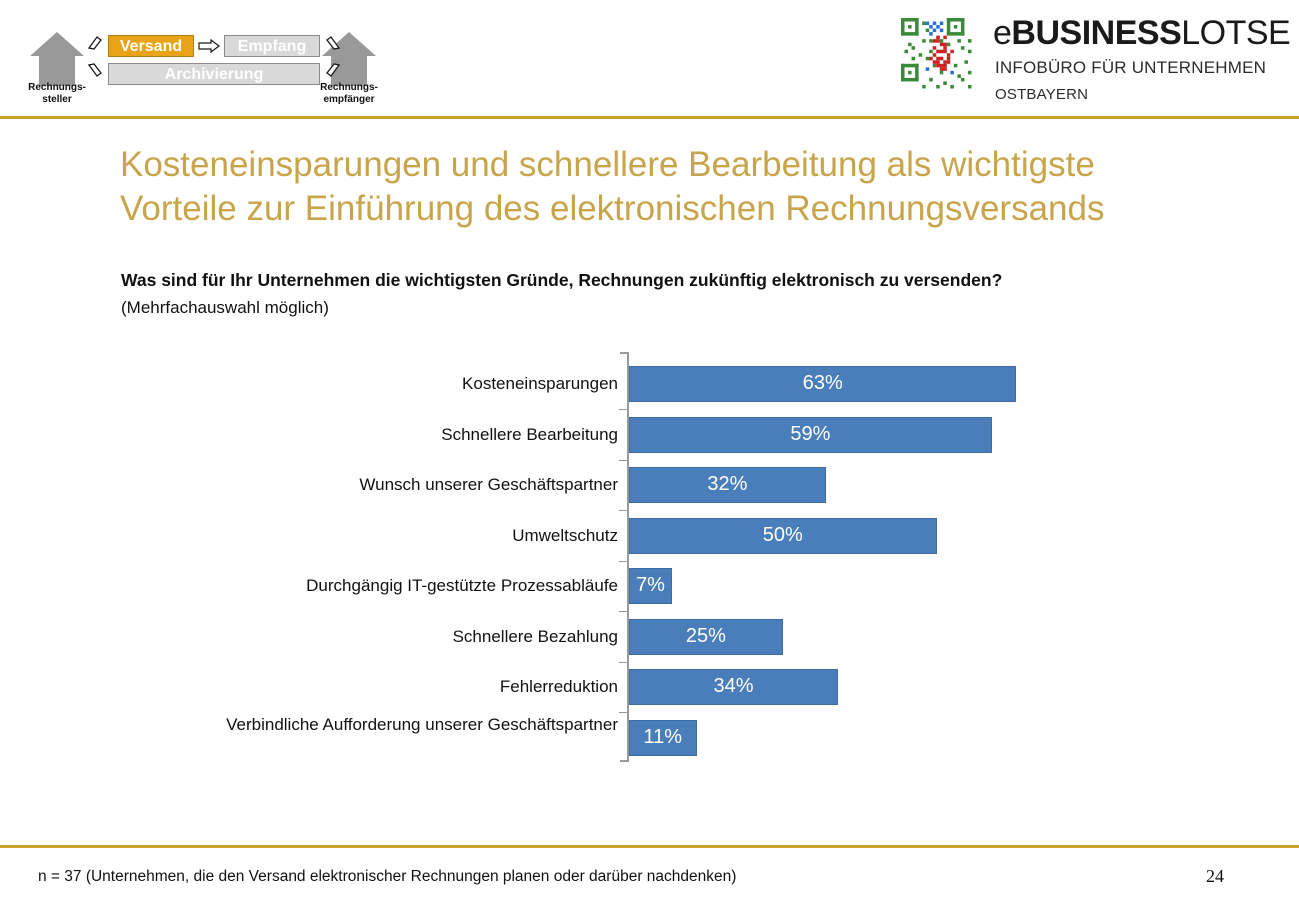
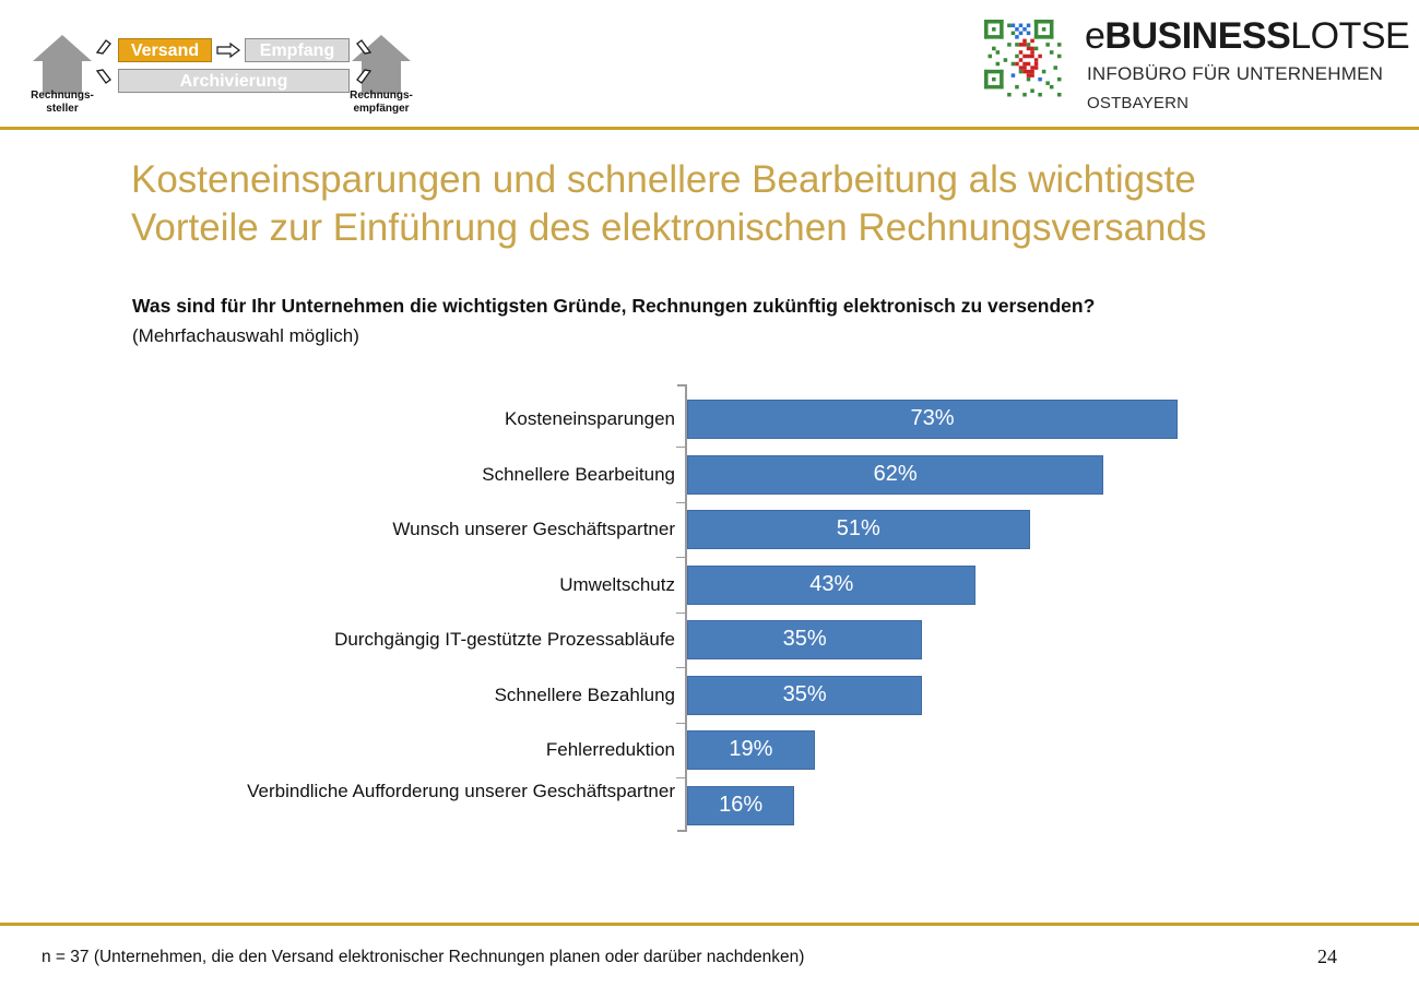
Kosteneinsparungen: 63% -> 73%
Schnellere Bearbeitung: 59% -> 62%
Wunsch unserer Geschäftspartner: 32% -> 51%
Umweltschutz: 50% -> 43%
Durchgängig IT-gestützte Prozessabläufe: 7% -> 35%
Schnellere Bezahlung: 25% -> 35%
Fehlerreduktion: 34% -> 19%
Verbindliche Aufforderung unserer Geschäftspartner: 11% -> 16%
